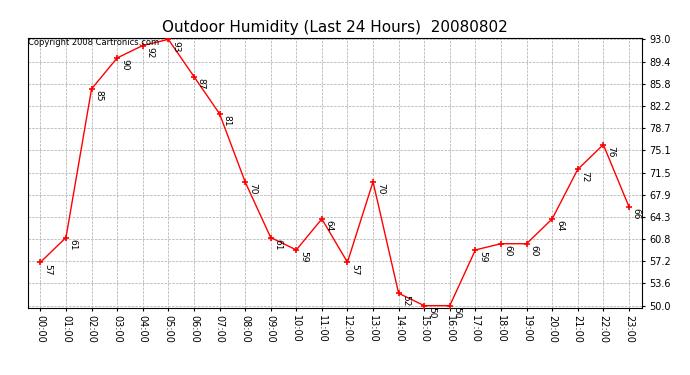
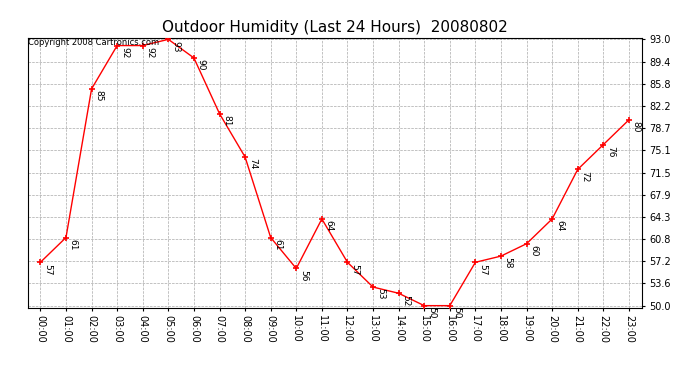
03:00: 90 -> 92
06:00: 87 -> 90
08:00: 70 -> 74
10:00: 59 -> 56
13:00: 70 -> 53
17:00: 59 -> 57
18:00: 60 -> 58
23:00: 66 -> 80
